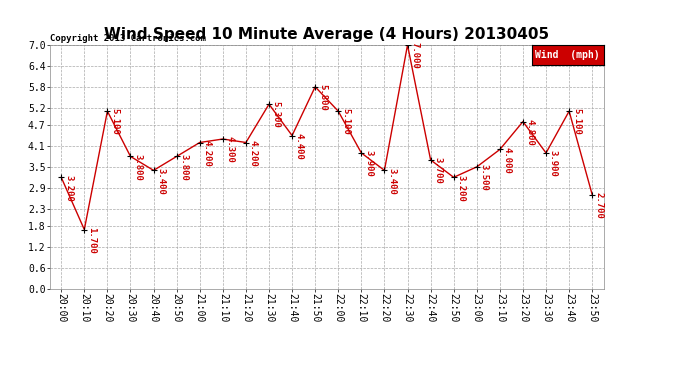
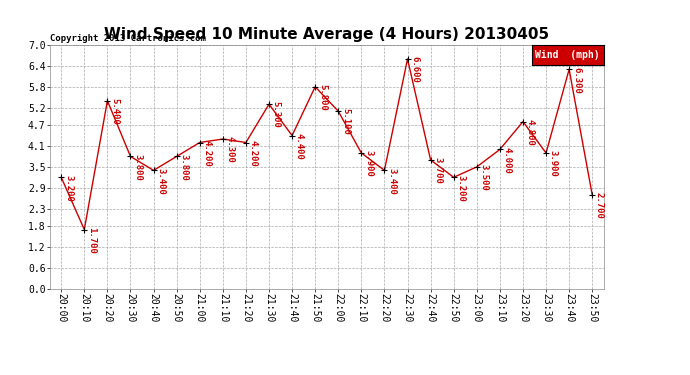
20:20: 5.100 -> 5.400
22:30: 7.000 -> 6.600
23:40: 5.100 -> 6.300
